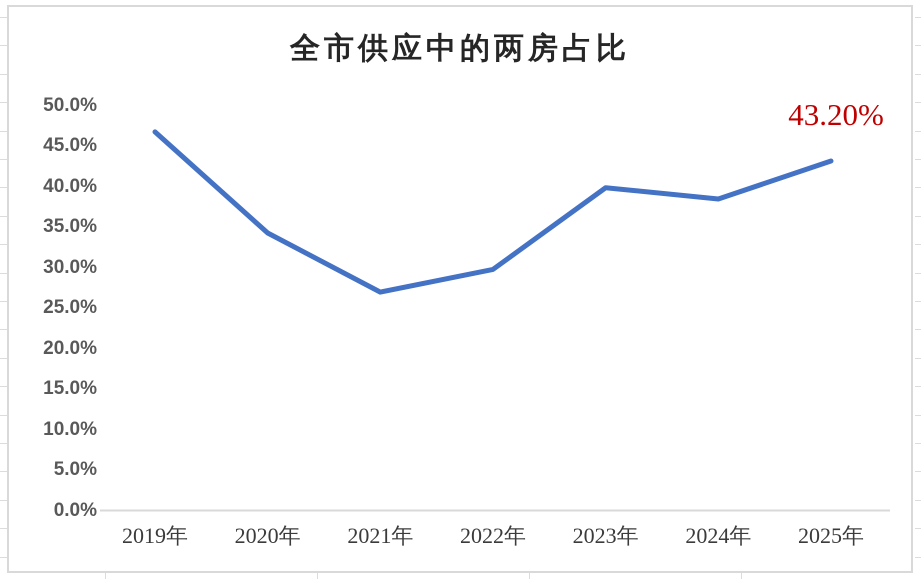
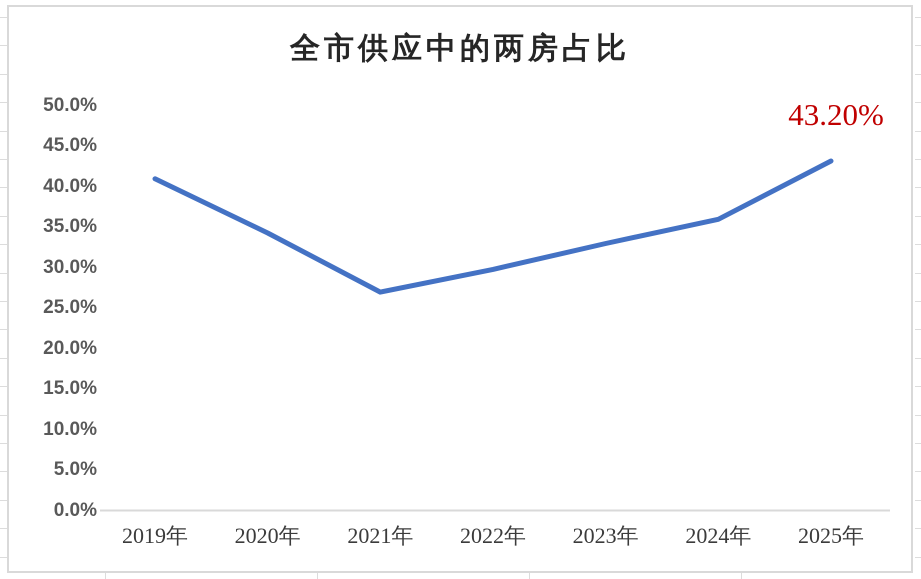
2019年: 47% -> 41%
2023年: 40% -> 33%
2024年: 38% -> 36%
